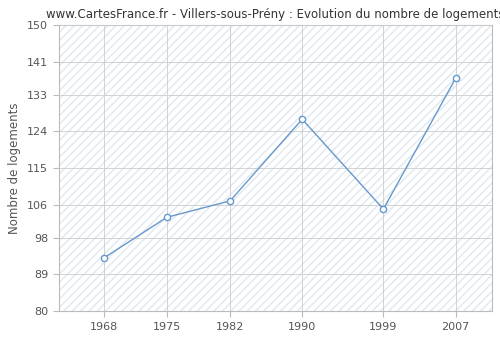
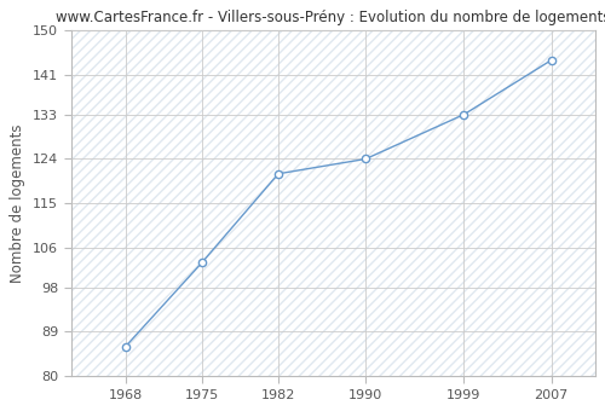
1968: 93 -> 86
1982: 107 -> 121
1990: 127 -> 124
1999: 105 -> 133
2007: 137 -> 144
